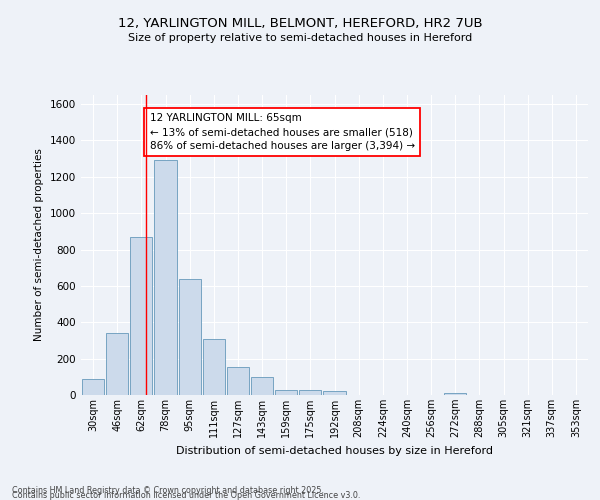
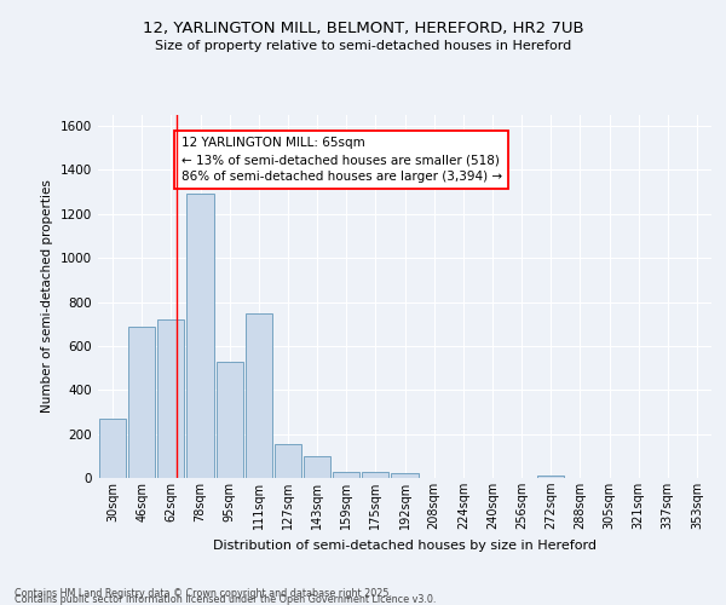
30sqm: 90 -> 270
46sqm: 340 -> 690
62sqm: 870 -> 720
95sqm: 640 -> 530
111sqm: 310 -> 750
